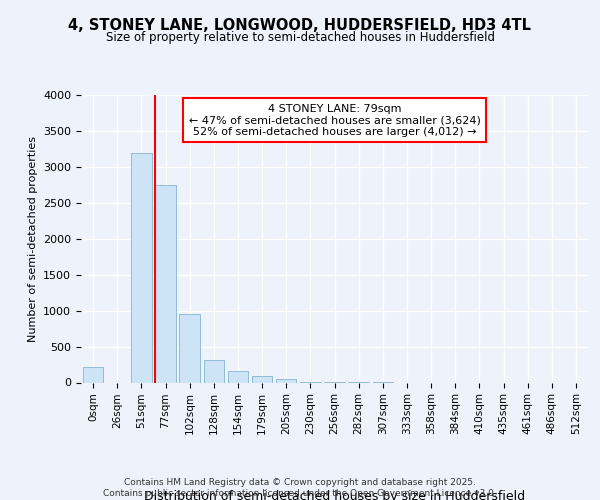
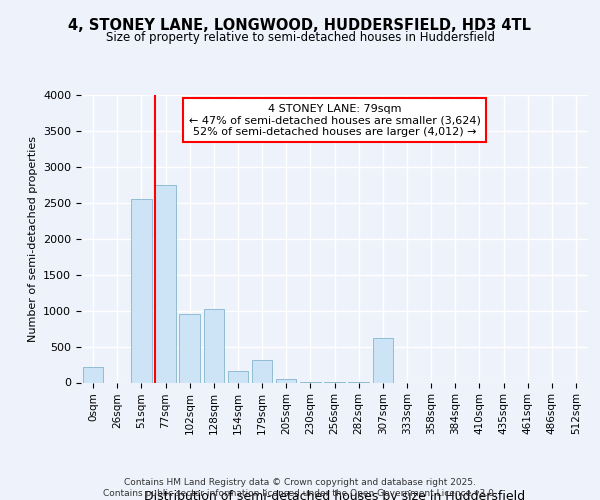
51sqm: 3200 -> 2560
128sqm: 310 -> 1020
179sqm: 90 -> 320
307sqm: 0 -> 620
